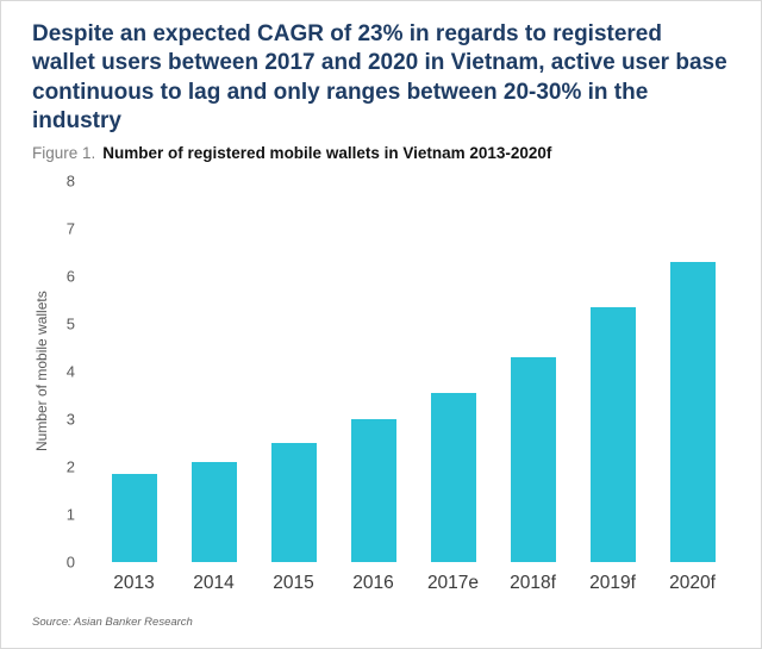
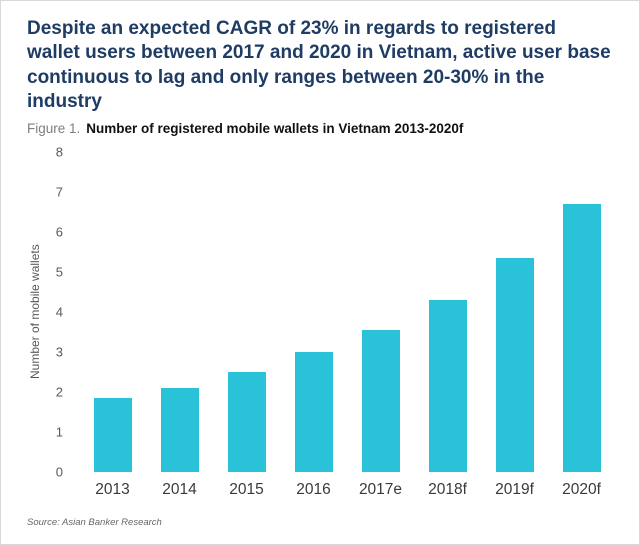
2020f: 6.3 -> 6.7
